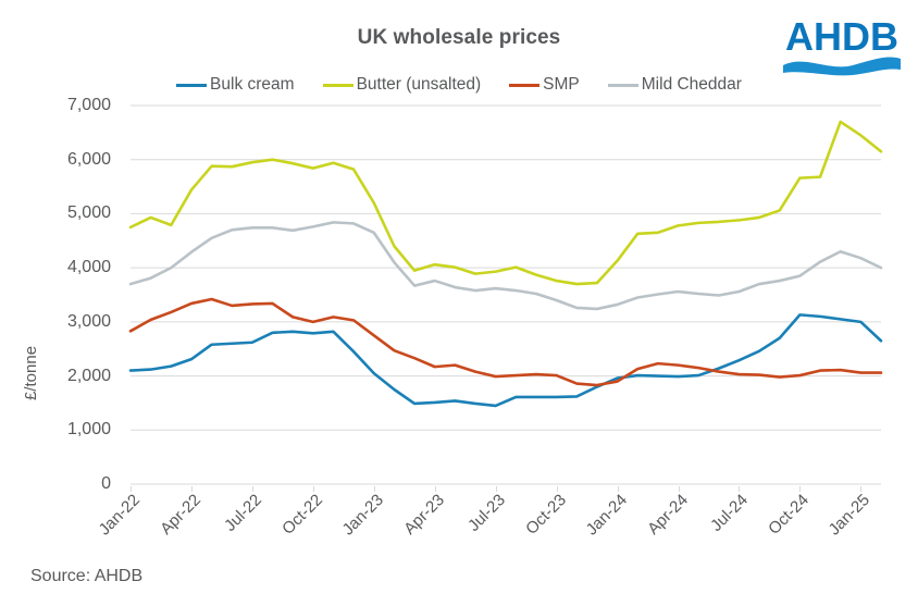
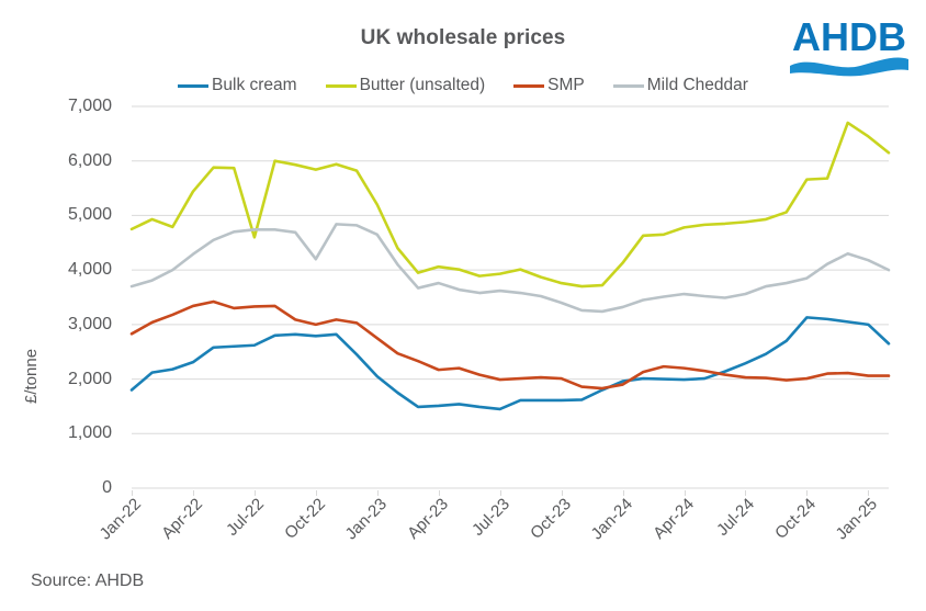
Bulk cream/Jan-22: 2100 -> 1800
Butter (unsalted)/Jul-22: 6000 -> 4600
Mild Cheddar/Oct-22: 4800 -> 4200
